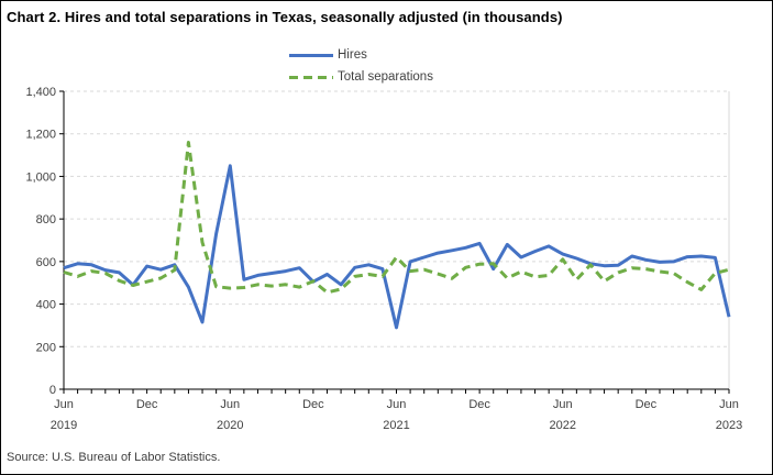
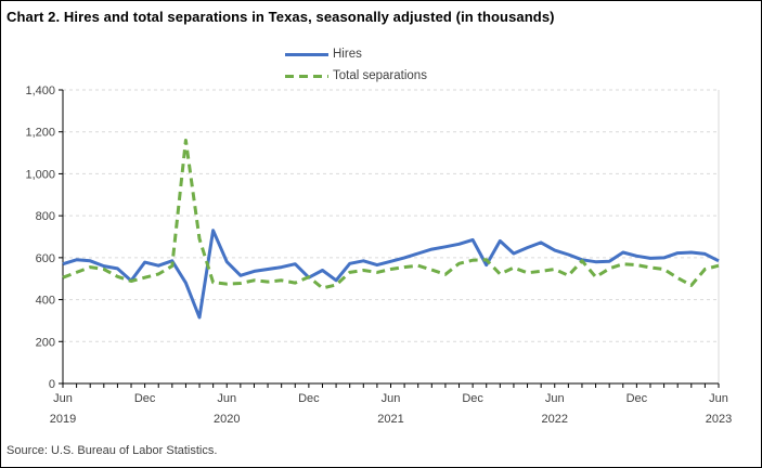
Total separations/Jun 2019: 550 -> 500
Hires/Jun 2020: 1050 -> 580
Hires/Jun 2021: 290 -> 580
Total separations/Jun 2021: 620 -> 540
Total separations/Jun 2022: 610 -> 540
Hires/Jun 2023: 340 -> 580
